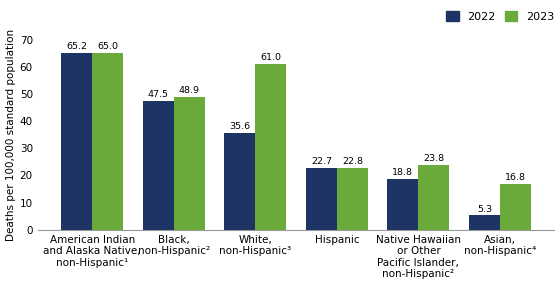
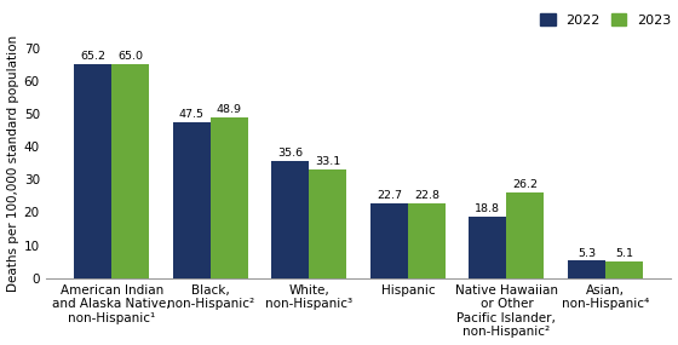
2023/White, non-Hispanic³: 61.0 -> 33.1
2023/Native Hawaiian or Other Pacific Islander, non-Hispanic²: 23.8 -> 26.2
2023/Asian, non-Hispanic⁴: 16.8 -> 5.1
